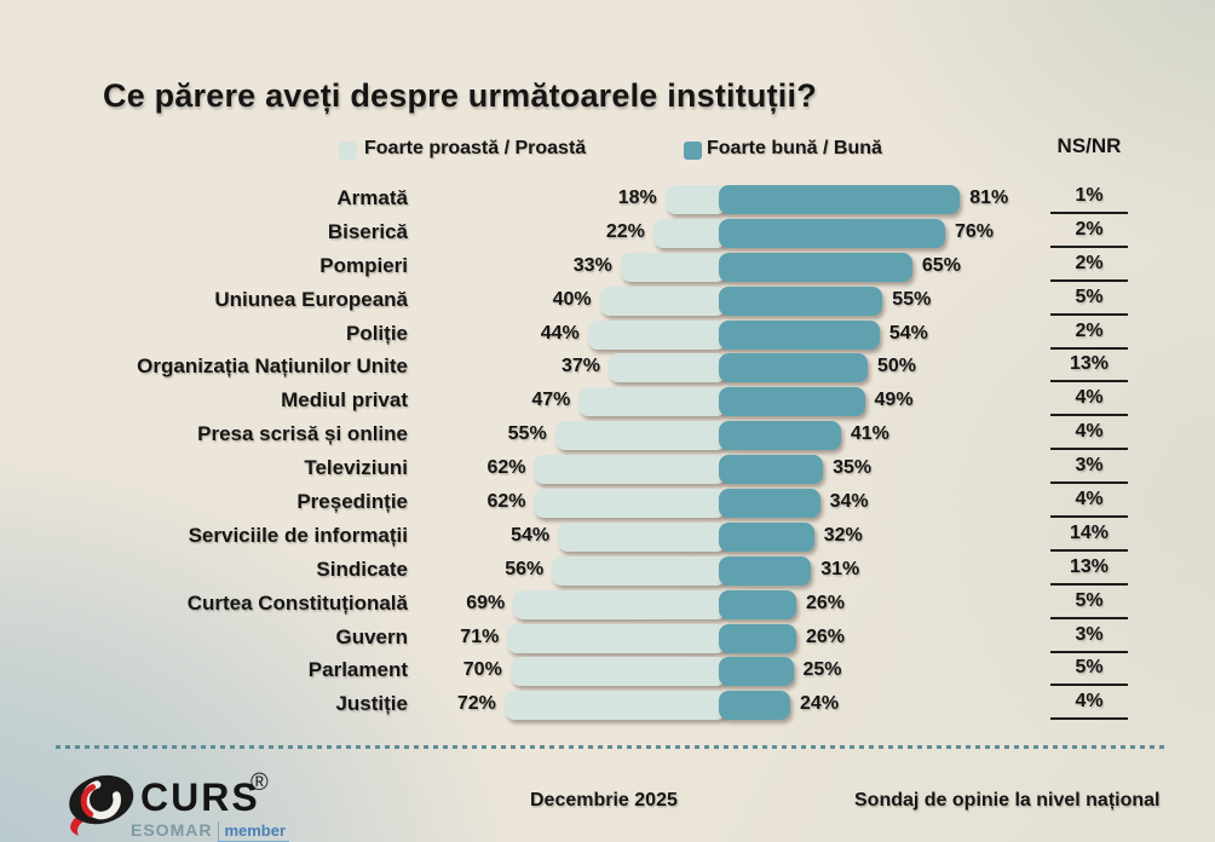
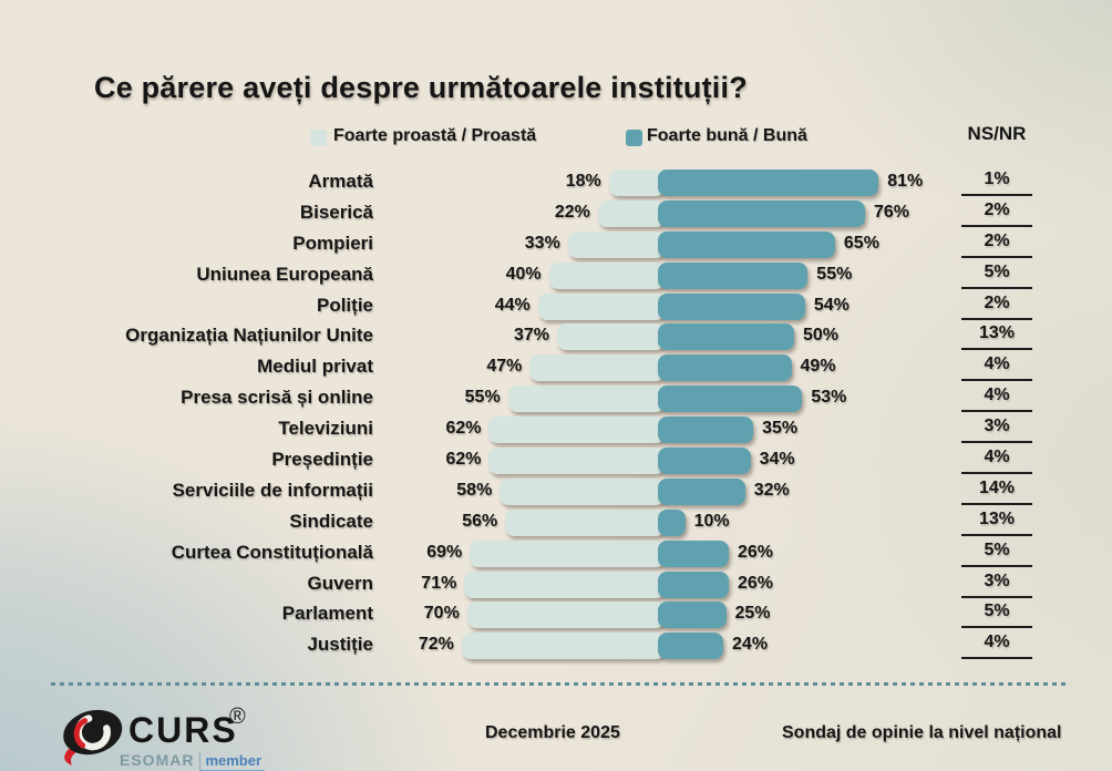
Foarte bună / Bună/Presa scrisă și online: 41% -> 53%
Foarte proastă / Proastă/Serviciile de informații: 54% -> 58%
Foarte bună / Bună/Sindicate: 31% -> 10%
